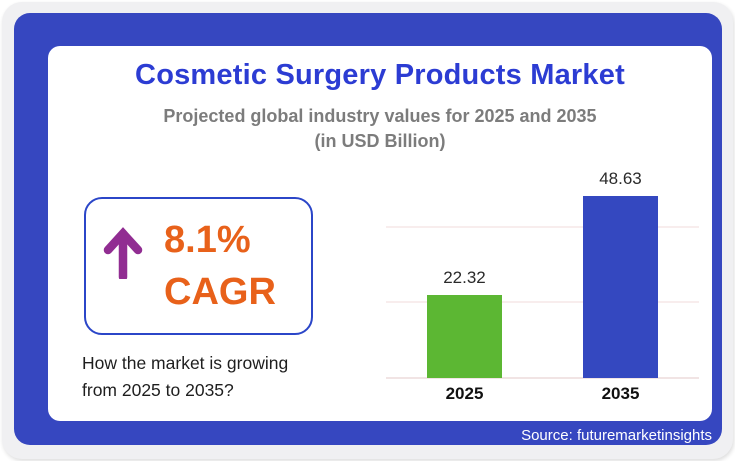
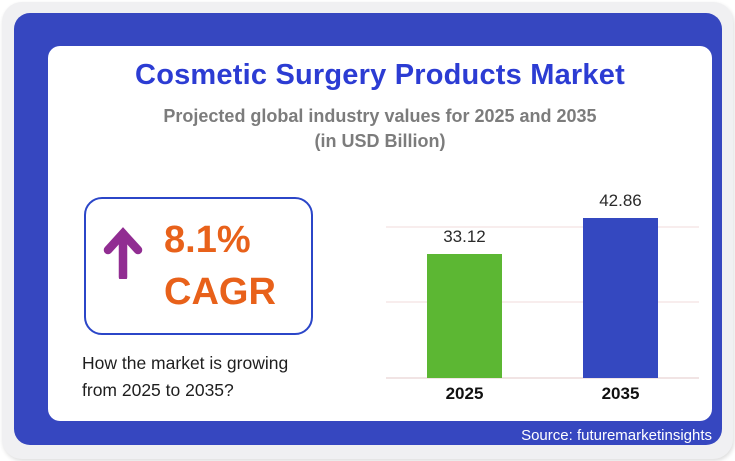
2025: 22.32 -> 33.12
2035: 48.63 -> 42.86
